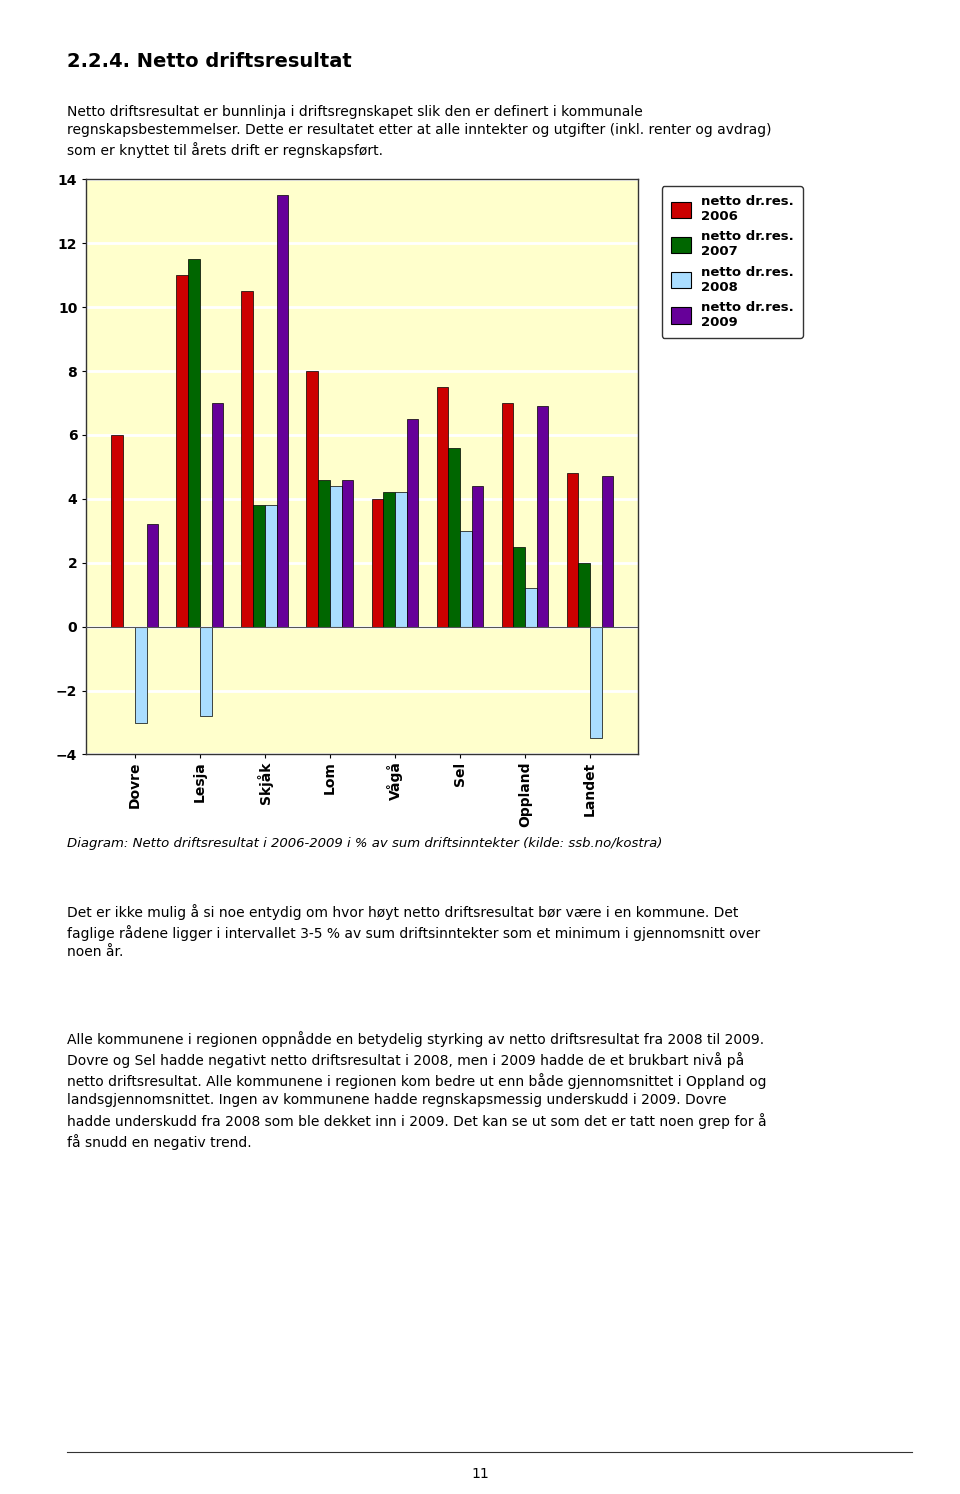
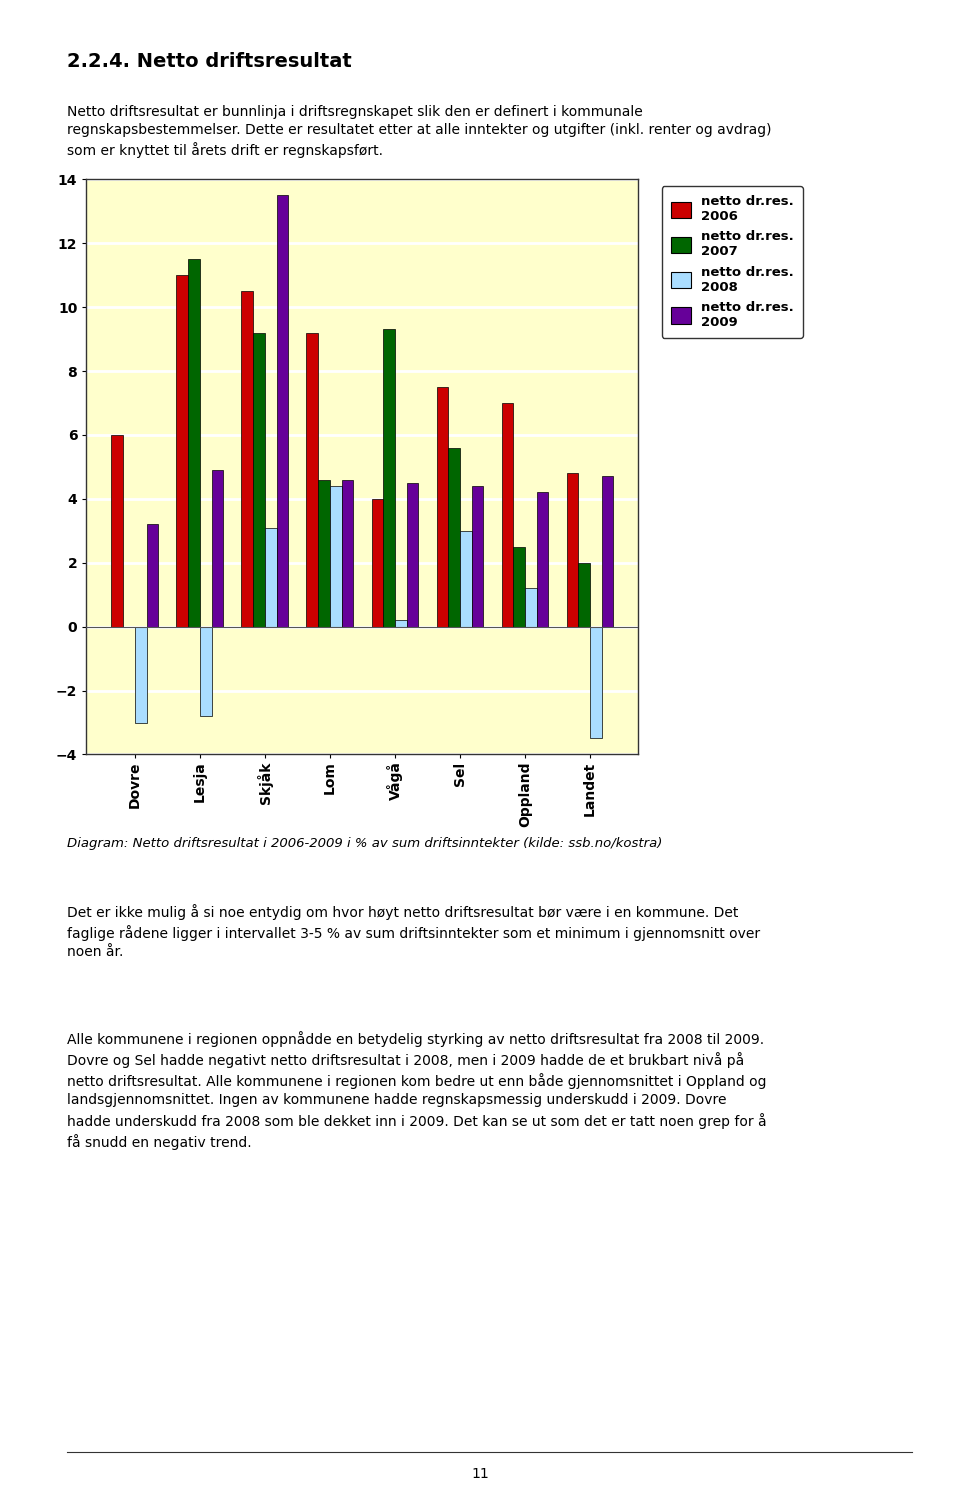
netto dr.res. 2009/Lesja: 7.0 -> 4.9
netto dr.res. 2007/Skjåk: 3.8 -> 9.2
netto dr.res. 2008/Skjåk: 3.8 -> 3.1
netto dr.res. 2006/Lom: 8.0 -> 9.2
netto dr.res. 2007/Vågå: 4.2 -> 9.3
netto dr.res. 2008/Vågå: 4.2 -> 0.2
netto dr.res. 2009/Vågå: 6.5 -> 4.5
netto dr.res. 2009/Oppland: 6.9 -> 4.2
